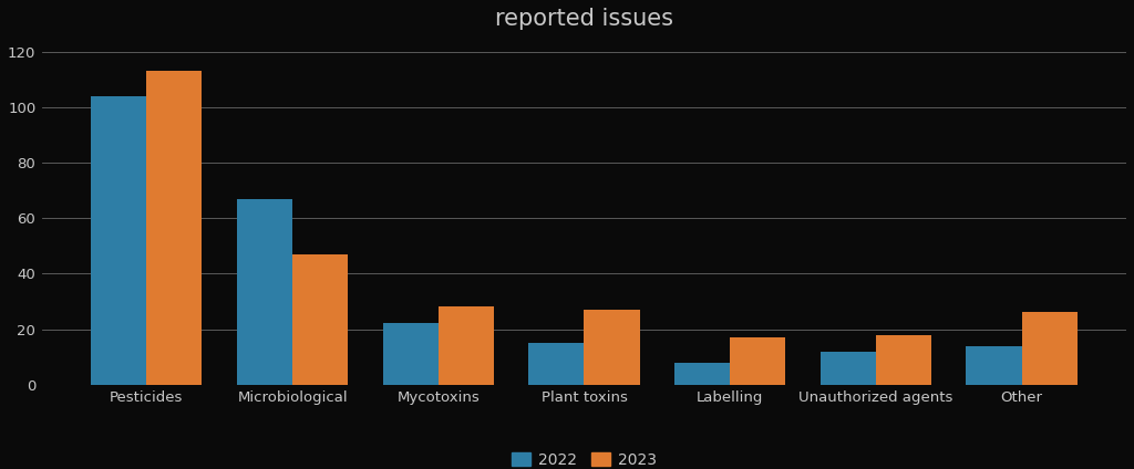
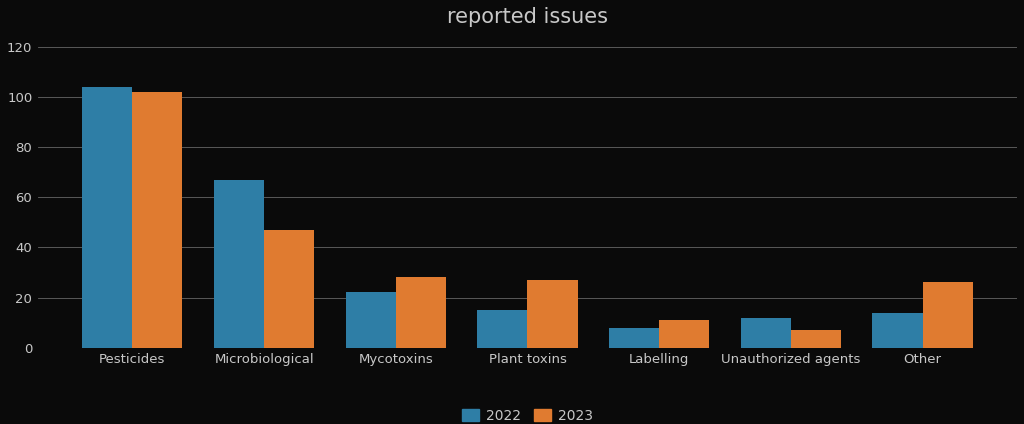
2023/Pesticides: 113 -> 102
2023/Labelling: 17 -> 11
2023/Unauthorized agents: 18 -> 7
